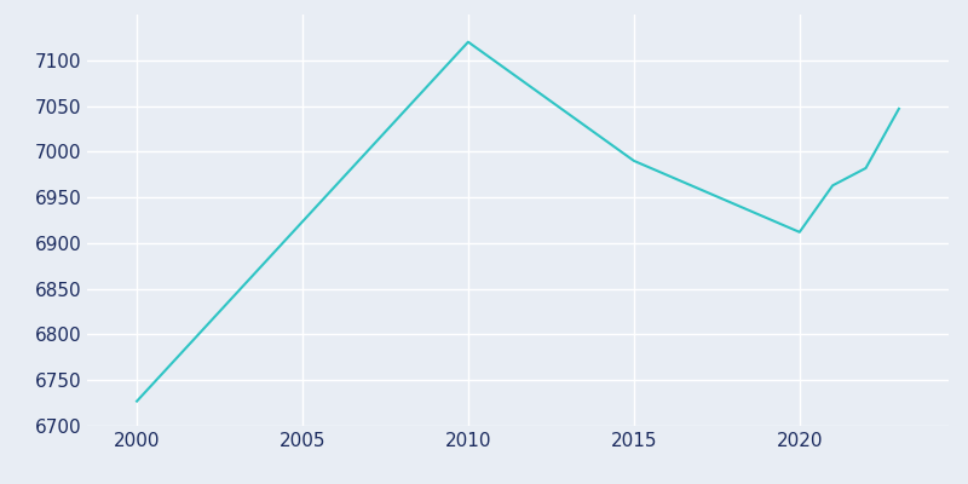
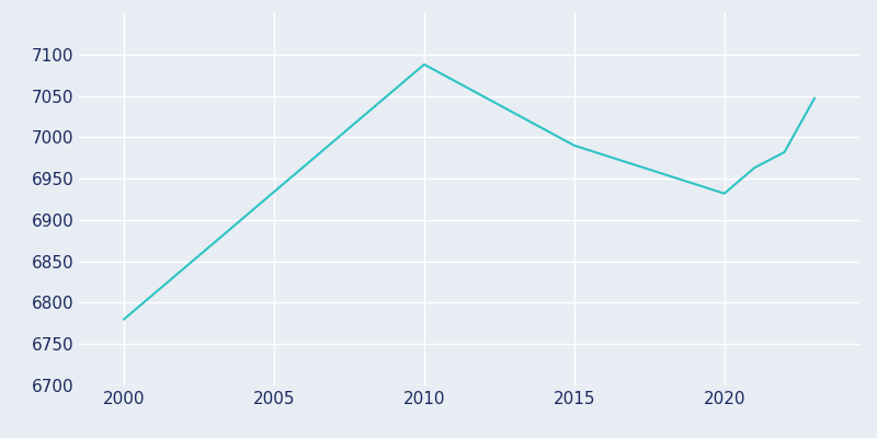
2000: 6727 -> 6780
2010: 7120 -> 7088
2020: 6912 -> 6932
